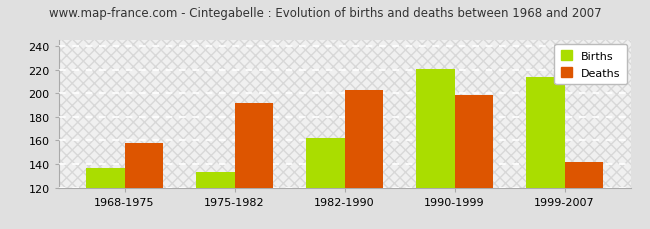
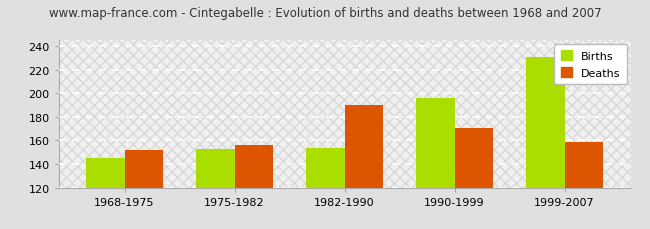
Births/1968-1975: 137 -> 145
Deaths/1968-1975: 158 -> 152
Births/1975-1982: 133 -> 153
Deaths/1975-1982: 192 -> 156
Births/1982-1990: 162 -> 154
Deaths/1982-1990: 203 -> 190
Births/1990-1999: 221 -> 196
Deaths/1990-1999: 199 -> 171
Births/1999-2007: 214 -> 231
Deaths/1999-2007: 142 -> 159
